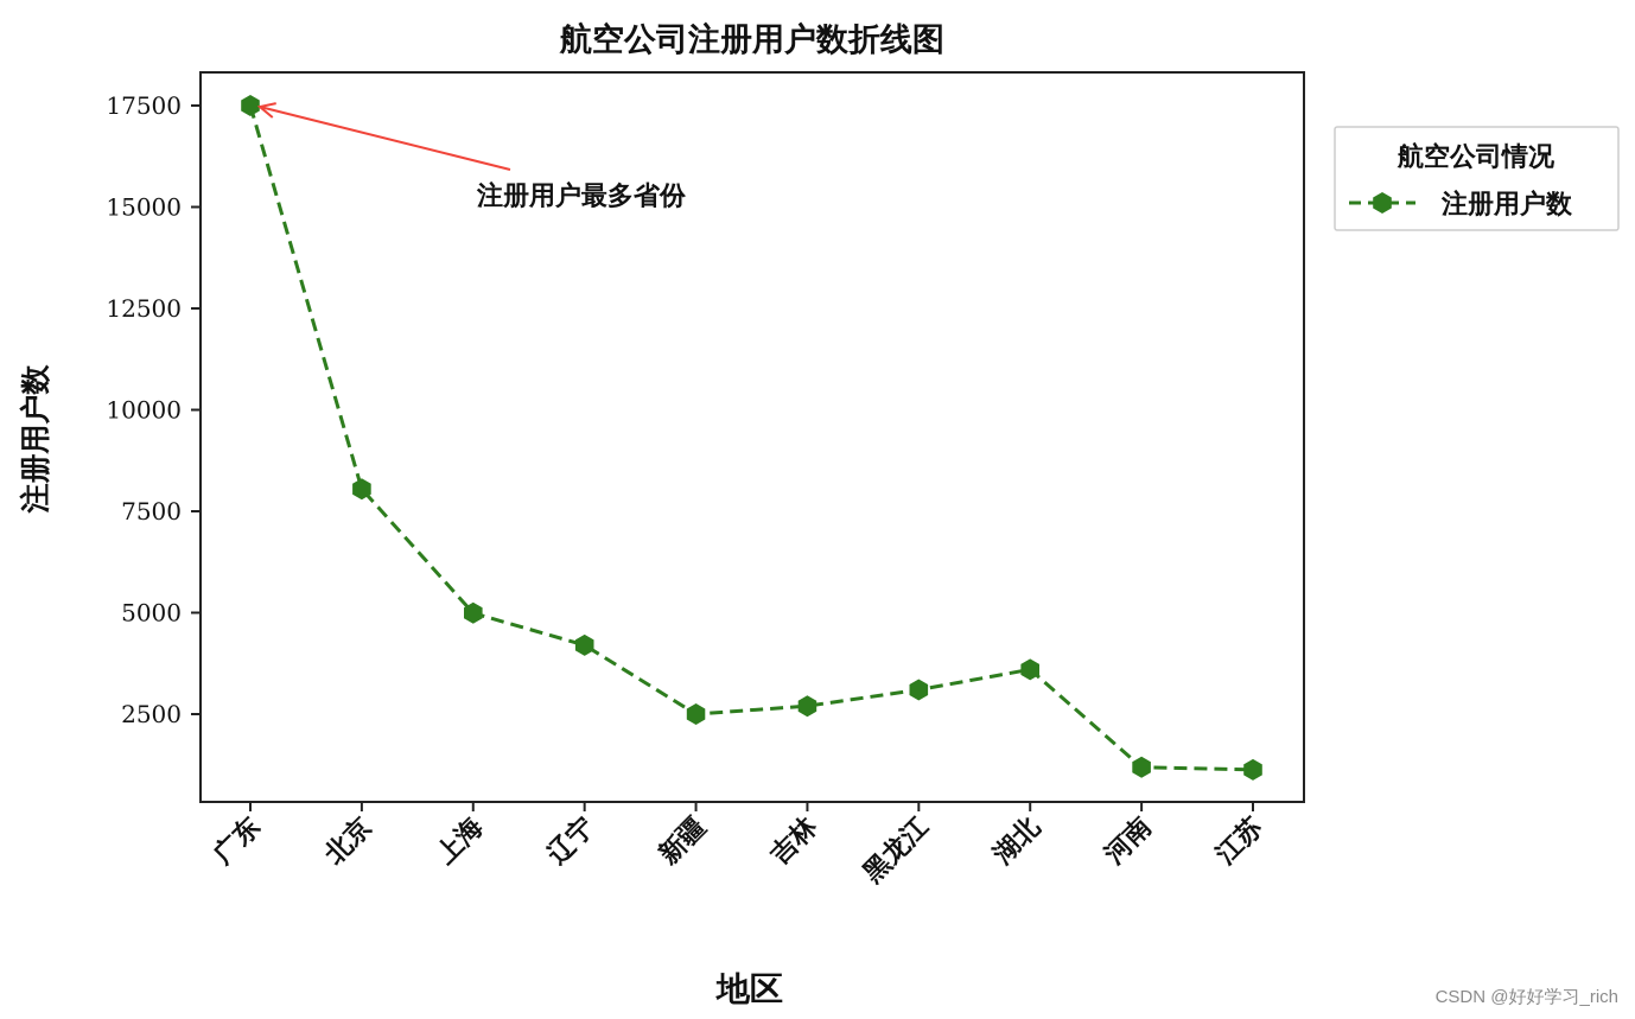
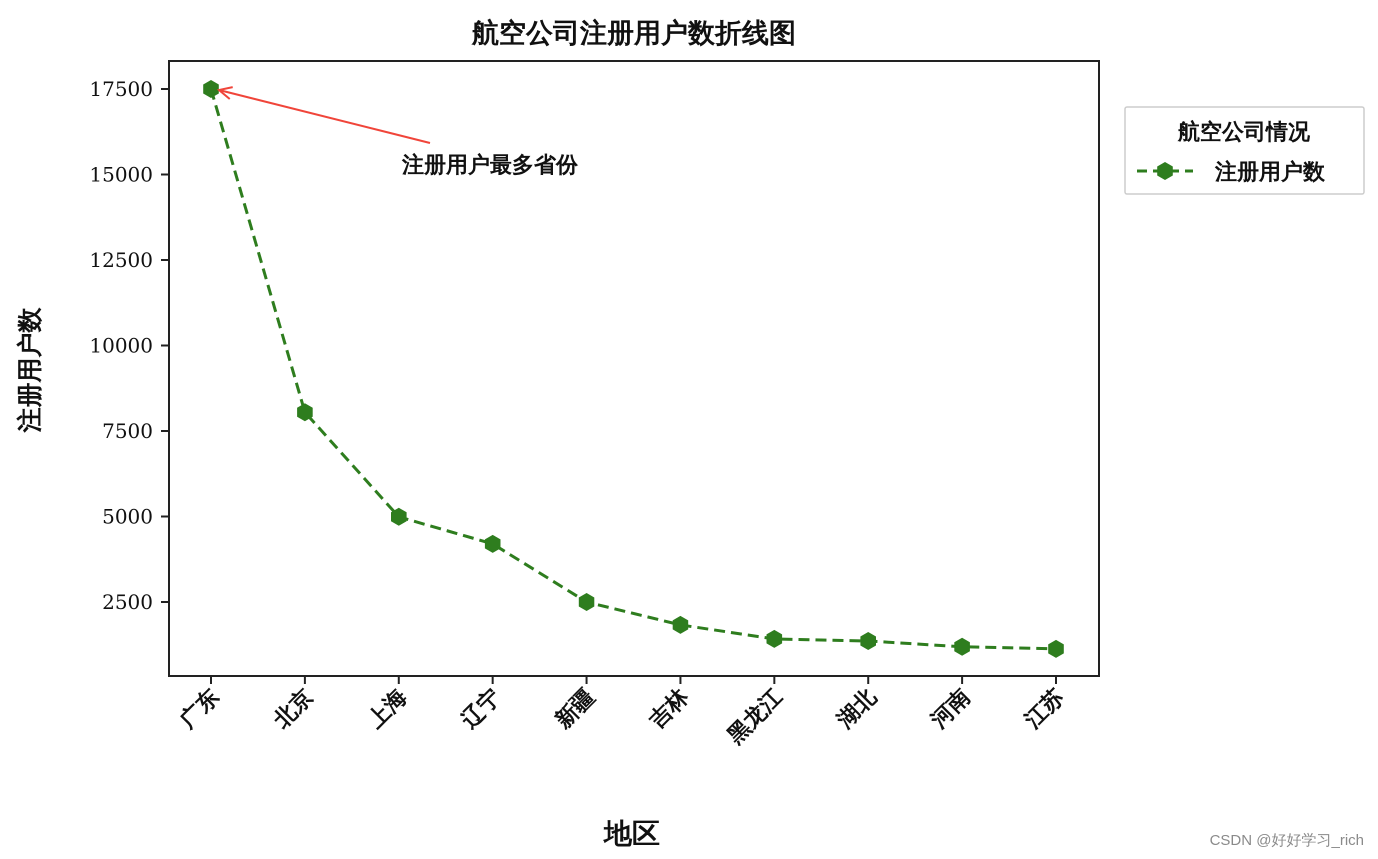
吉林: 2700 -> 1800
黑龙江: 3100 -> 1400
湖北: 3600 -> 1400
